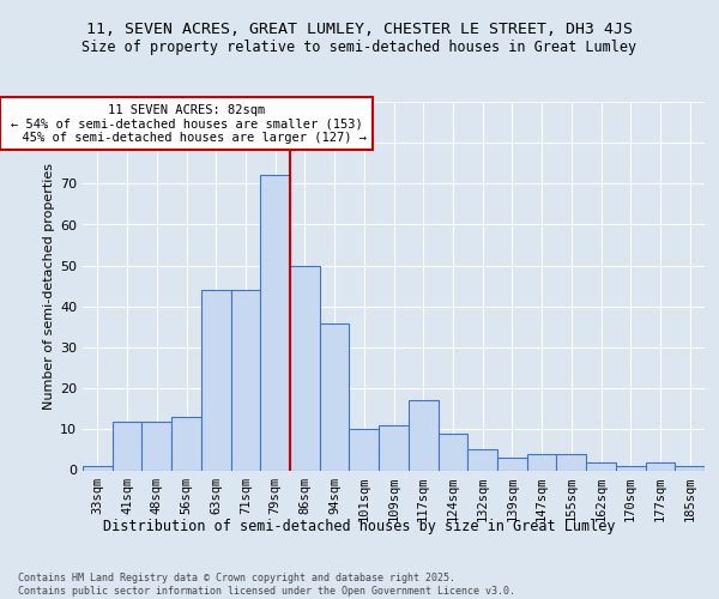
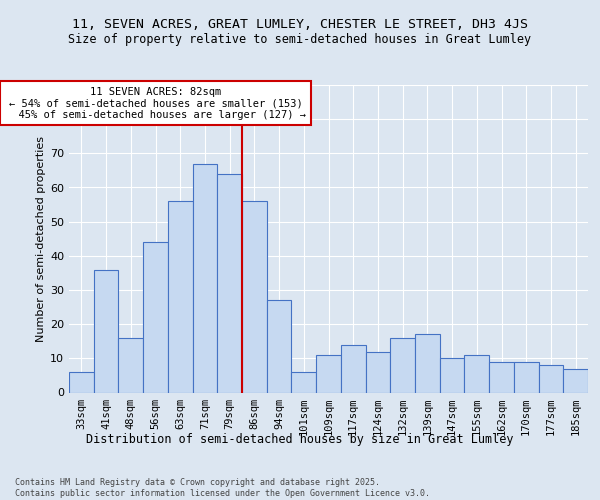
33sqm: 1 -> 6
41sqm: 12 -> 36
48sqm: 12 -> 16
56sqm: 13 -> 44
63sqm: 44 -> 56
71sqm: 44 -> 67
79sqm: 72 -> 64
86sqm: 50 -> 56
94sqm: 36 -> 27
101sqm: 10 -> 6
117sqm: 17 -> 14
124sqm: 9 -> 12
132sqm: 5 -> 16
139sqm: 3 -> 17
147sqm: 4 -> 10
155sqm: 4 -> 11
162sqm: 2 -> 9
170sqm: 1 -> 9
177sqm: 2 -> 8
185sqm: 1 -> 7
